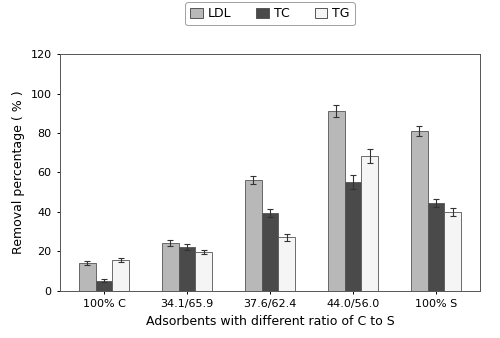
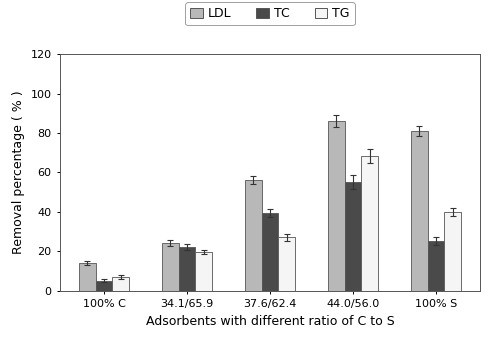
TG/100% C: 16 -> 7
LDL/44.0/56.0: 91 -> 86
TC/100% S: 44 -> 25
